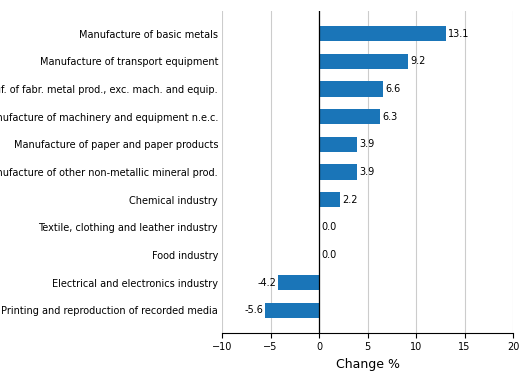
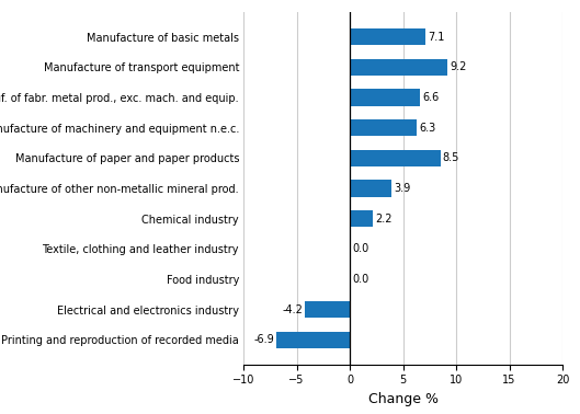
Manufacture of basic metals: 13.1 -> 7.1
Manufacture of paper and paper products: 3.9 -> 8.5
Printing and reproduction of recorded media: -5.6 -> -6.9
